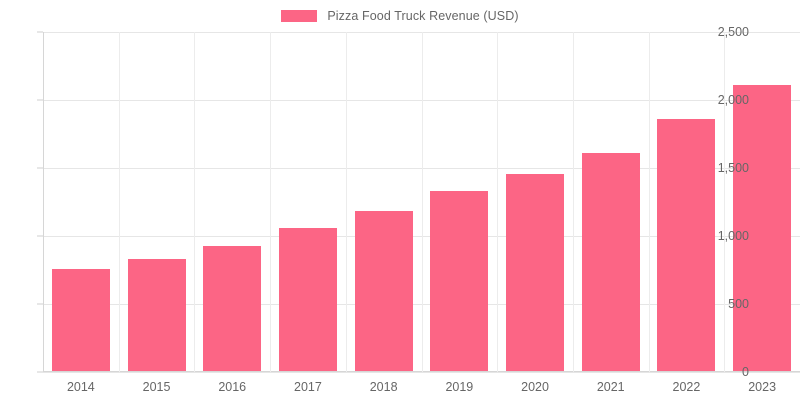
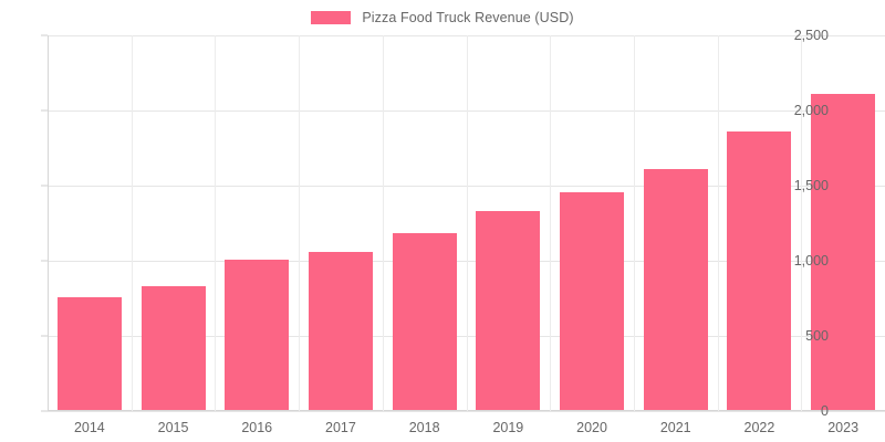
2016: 920 -> 1000
